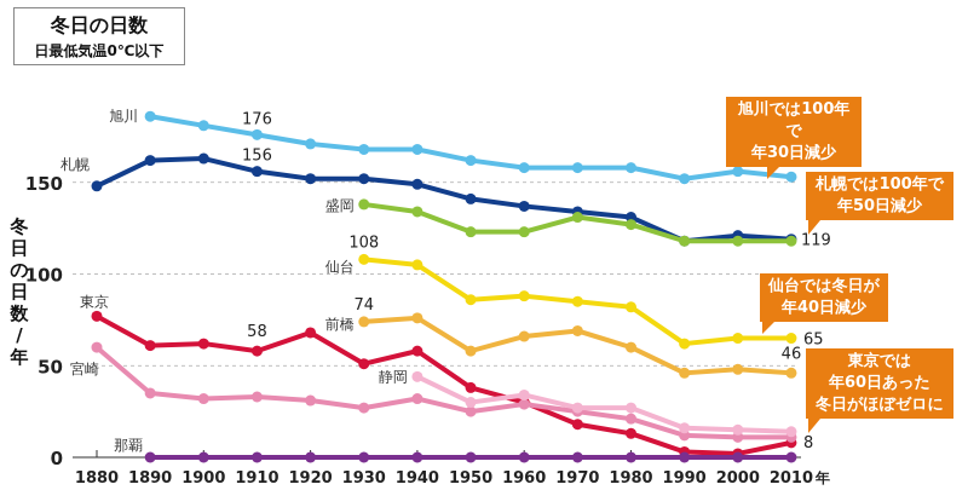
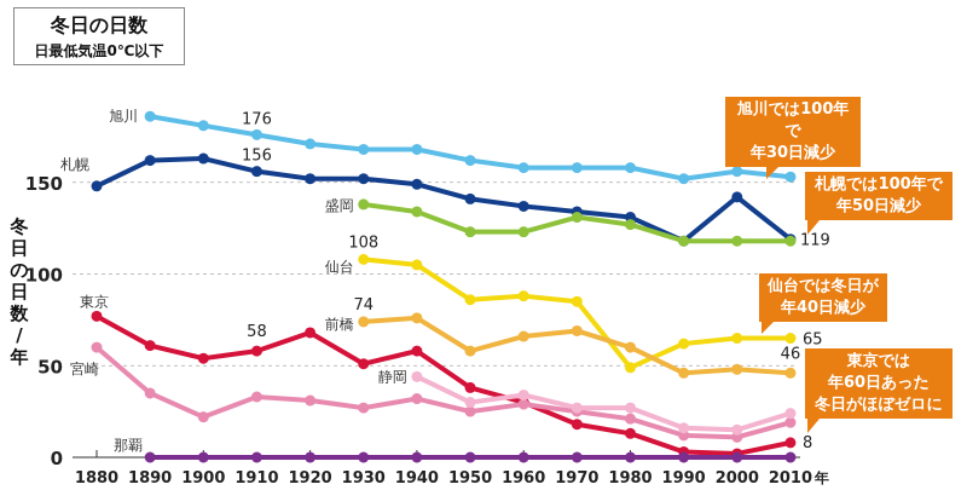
東京/1900: 62 -> 54
宮崎/1900: 32 -> 22
仙台/1980: 82 -> 49
札幌/2000: 121 -> 142
宮崎/2010: 11 -> 19
静岡/2010: 14 -> 24
